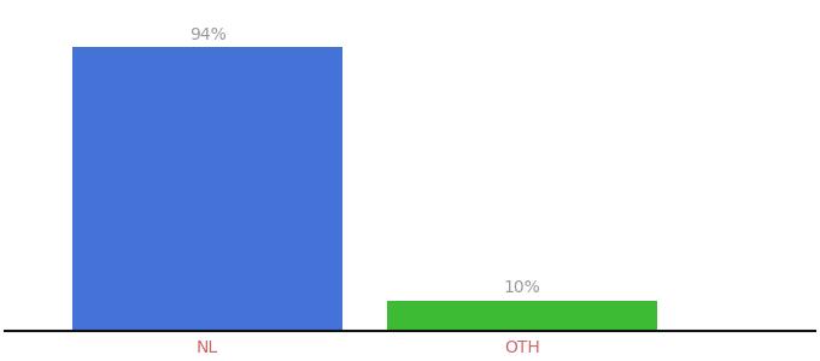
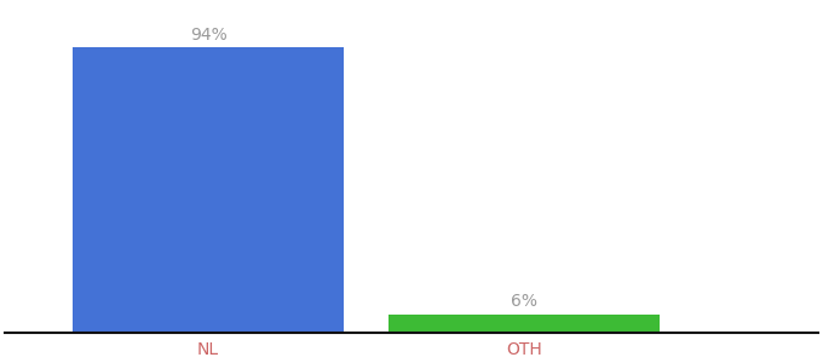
OTH: 10% -> 6%
